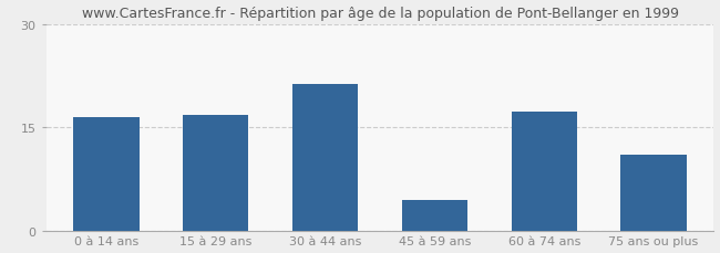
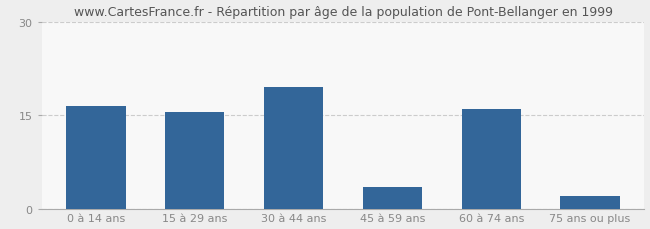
15 à 29 ans: 16.8 -> 15.5
30 à 44 ans: 21.2 -> 19.5
45 à 59 ans: 4.4 -> 3.5
60 à 74 ans: 17.2 -> 16.0
75 ans ou plus: 11.0 -> 2.0
